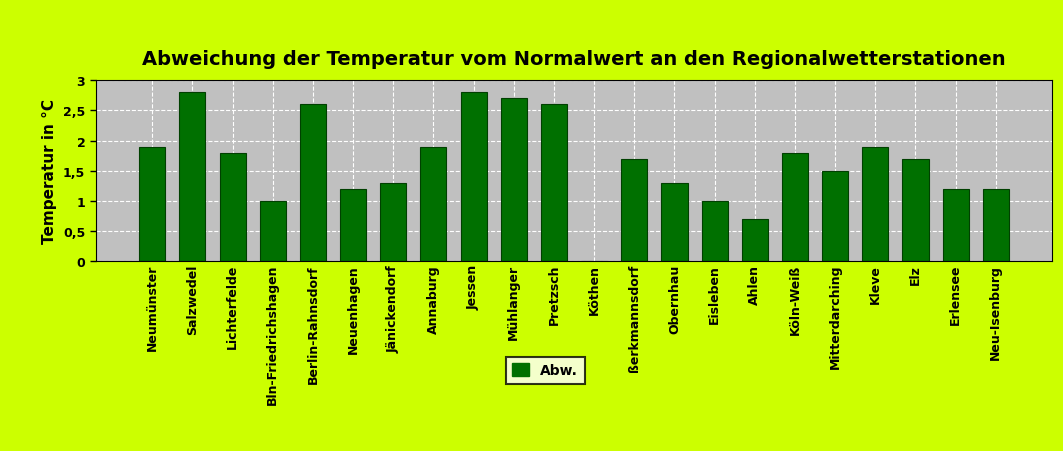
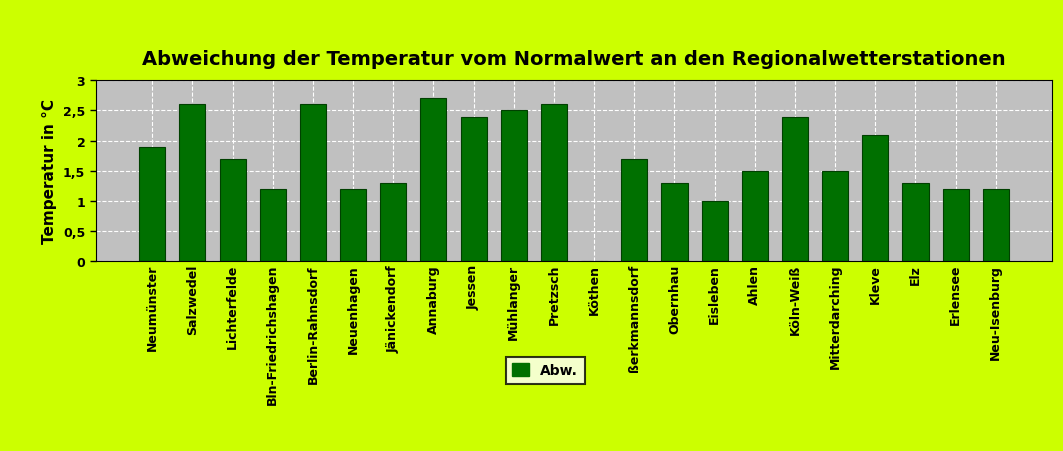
Salzwedel: 2,8 -> 2,6
Lichterfelde: 1,8 -> 1,7
Bln-Friedrichshagen: 1,0 -> 1,2
Annaburg: 1,9 -> 2,7
Jessen: 2,8 -> 2,4
Mühlanger: 2,7 -> 2,5
Ahlen: 0,7 -> 1,5
Köln-Weiß: 1,8 -> 2,4
Kleve: 1,9 -> 2,1
Elz: 1,7 -> 1,3
